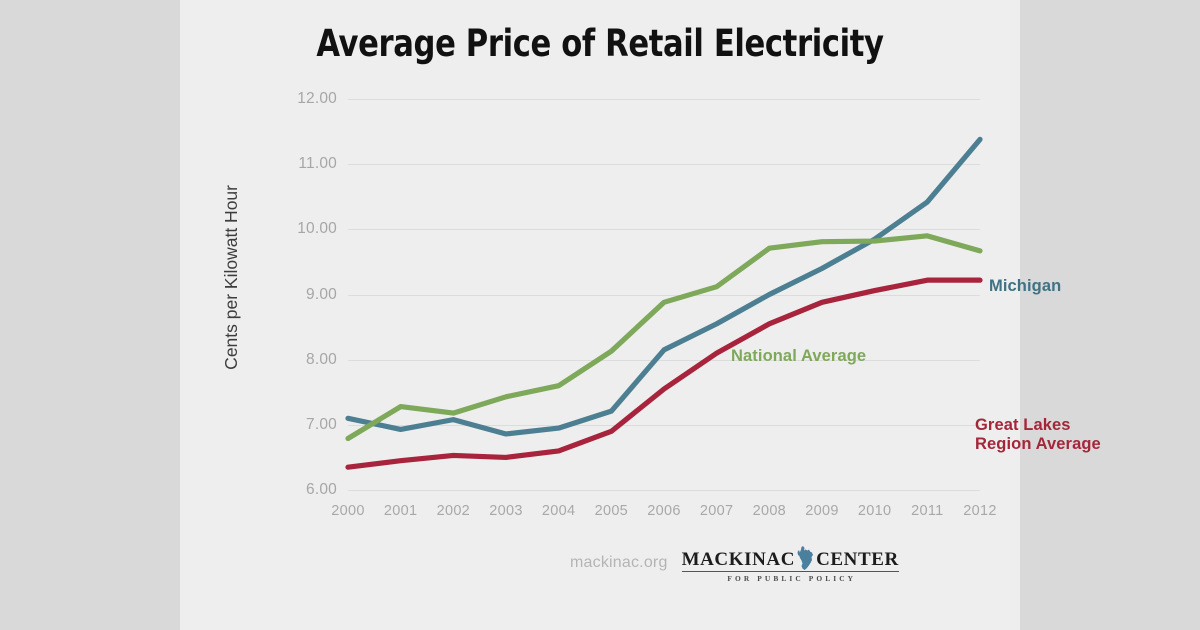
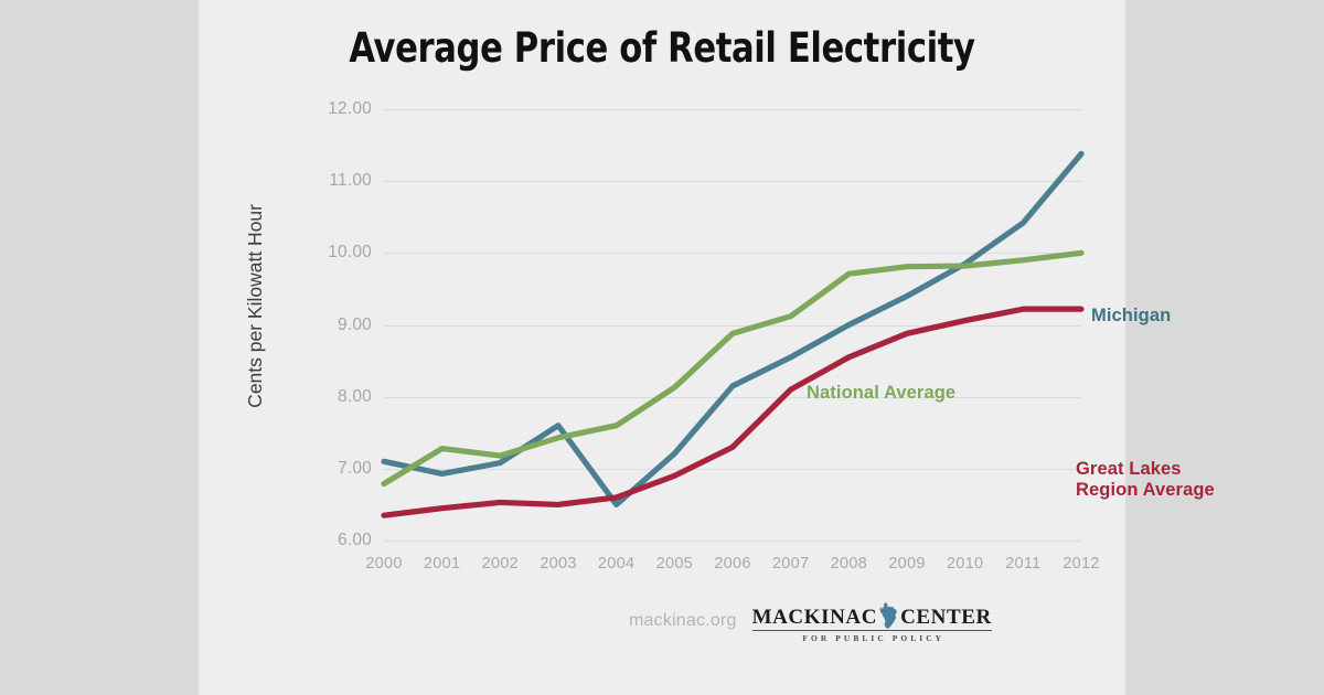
Michigan/2003: 6.9 -> 7.6
Michigan/2004: 7.0 -> 6.5
Great Lakes Region Average/2006: 7.5 -> 7.3
National Average/2012: 9.7 -> 10.0
